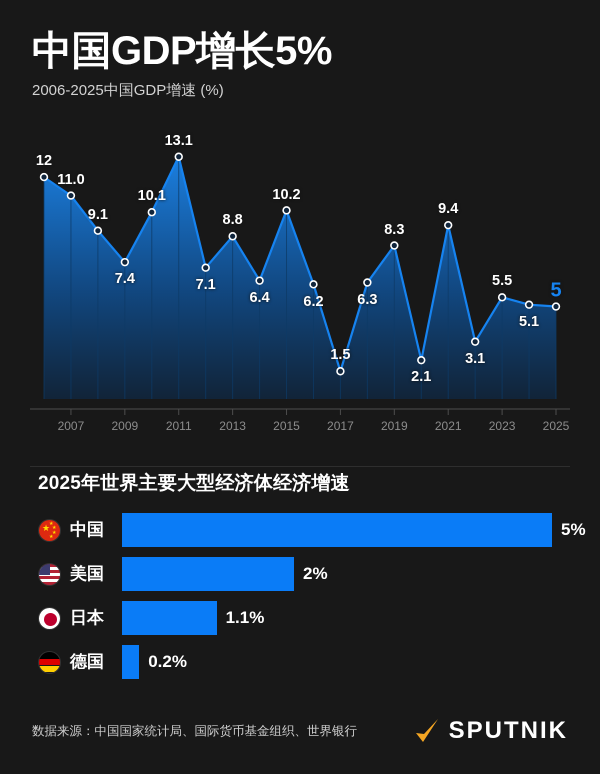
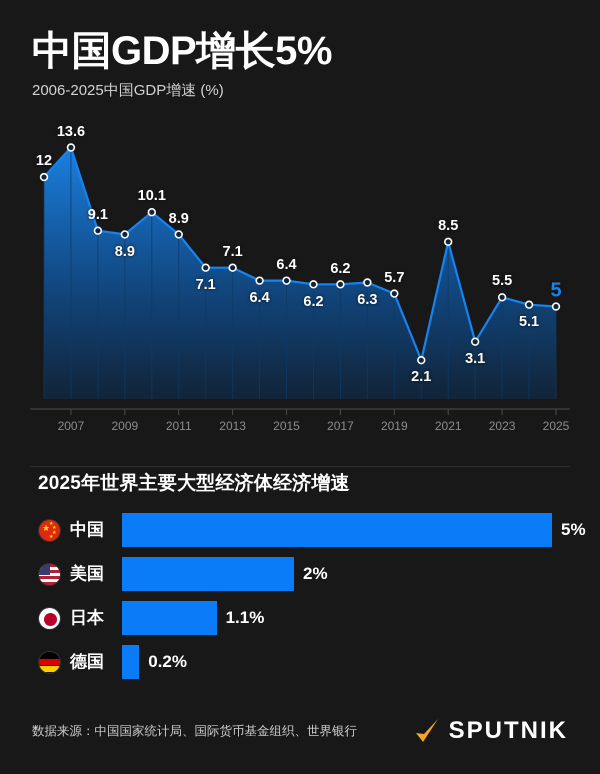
2007: 11.0 -> 13.6
2009: 7.4 -> 8.9
2011: 13.1 -> 8.9
2013: 8.8 -> 7.1
2015: 10.2 -> 6.4
2017: 1.5 -> 6.2
2019: 8.3 -> 5.7
2021: 9.4 -> 8.5
